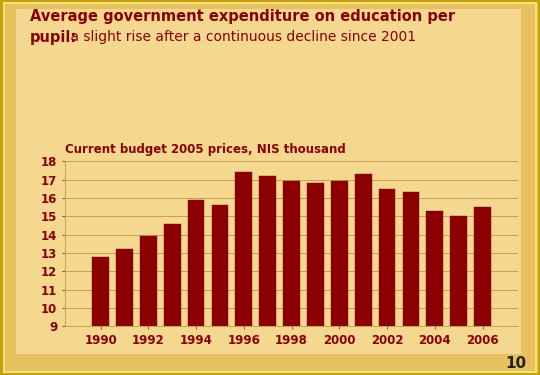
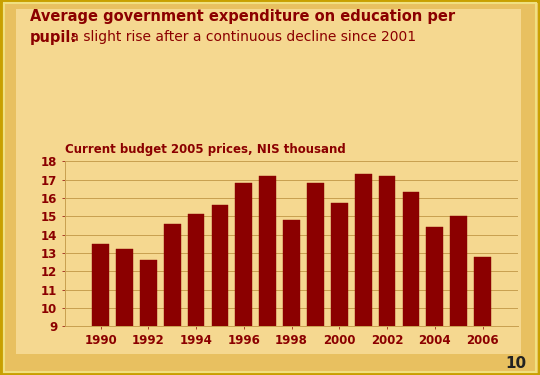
1990: 12.8 -> 13.5
1992: 13.9 -> 12.6
1994: 15.9 -> 15.1
1996: 17.4 -> 16.8
1998: 16.9 -> 14.8
2000: 16.9 -> 15.7
2002: 16.5 -> 17.2
2004: 15.3 -> 14.4
2006: 15.5 -> 12.8
